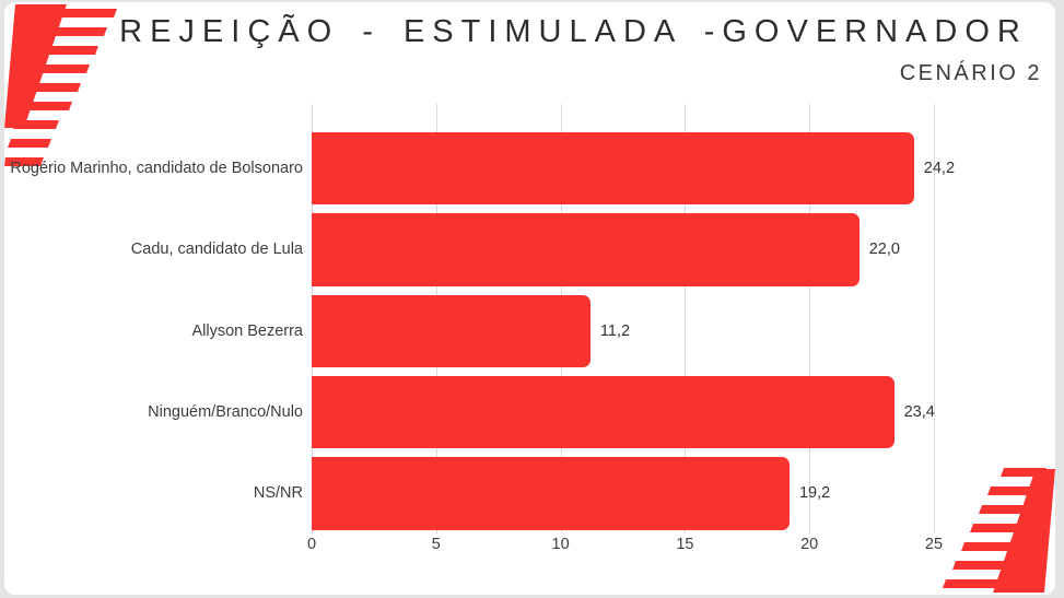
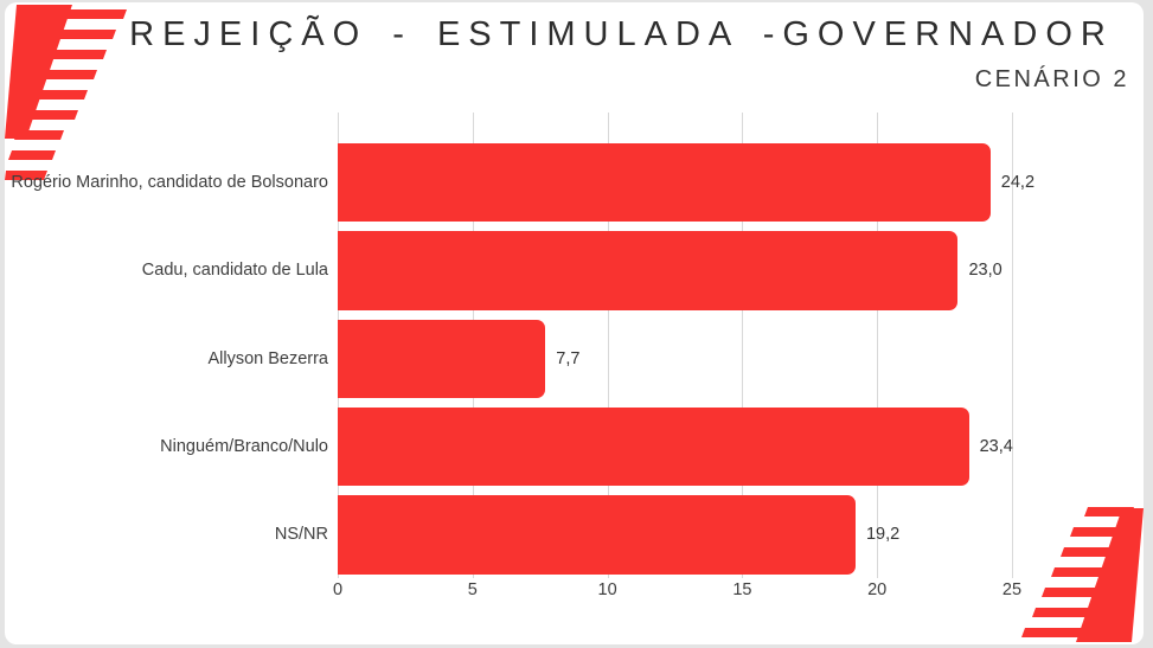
Cadu, candidato de Lula: 22,0 -> 23,0
Allyson Bezerra: 11,2 -> 7,7
